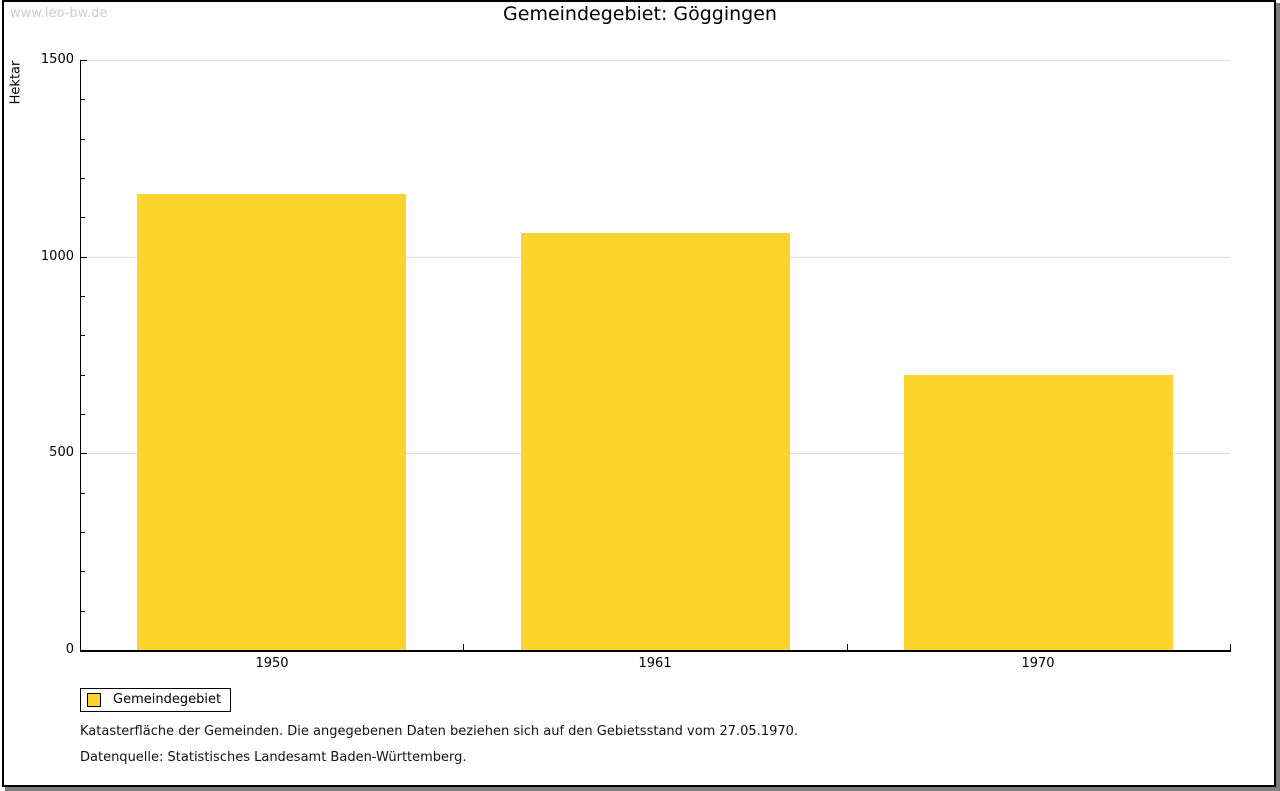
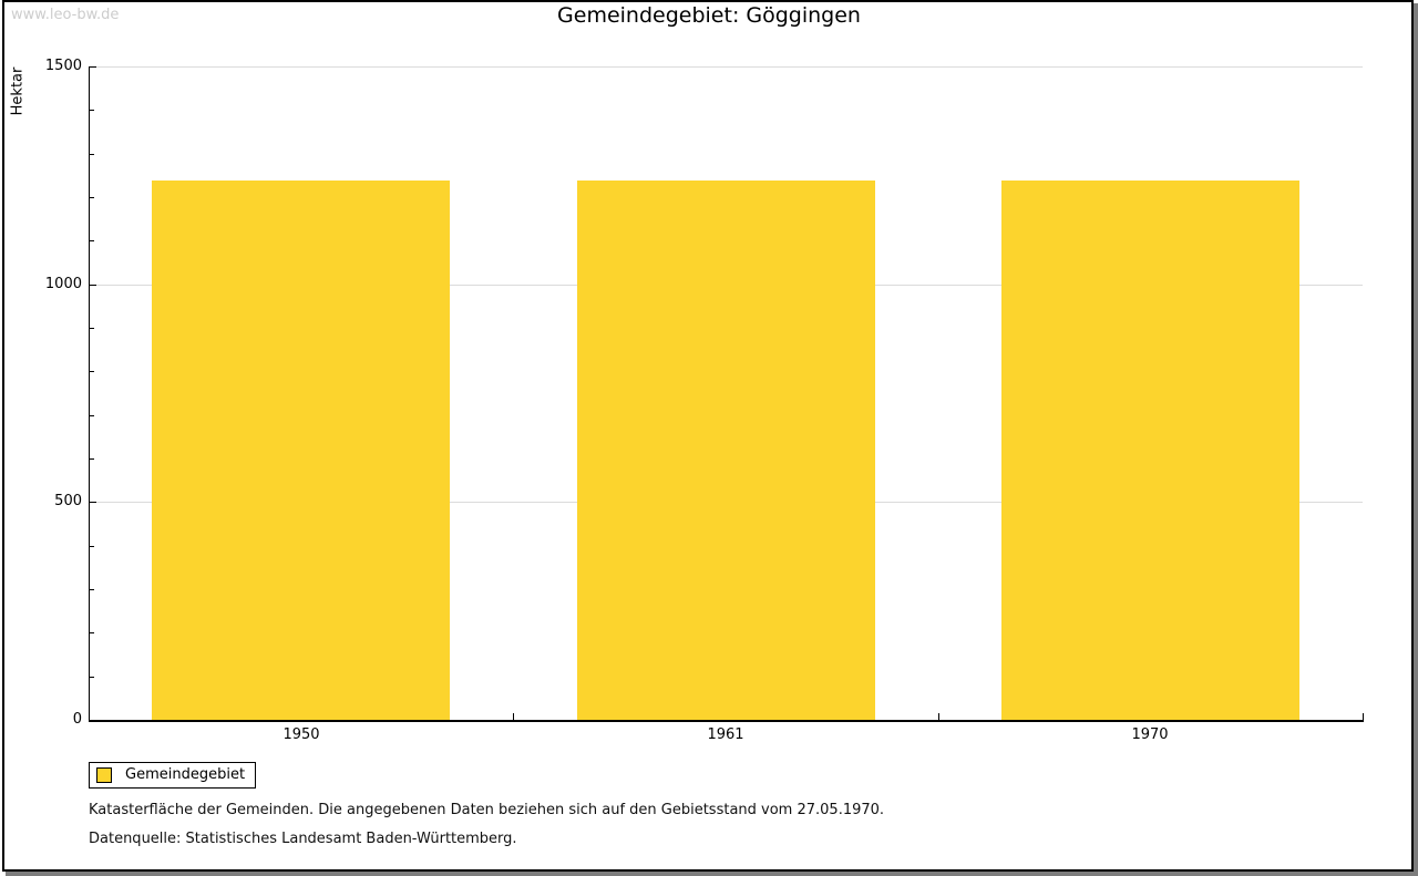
1950: 1160 -> 1240
1961: 1060 -> 1240
1970: 700 -> 1240
